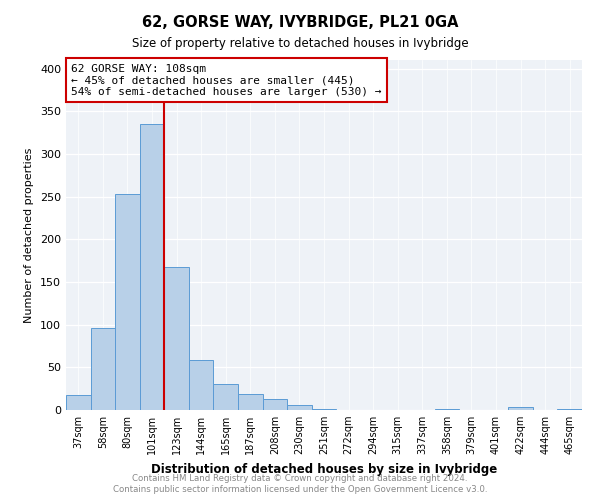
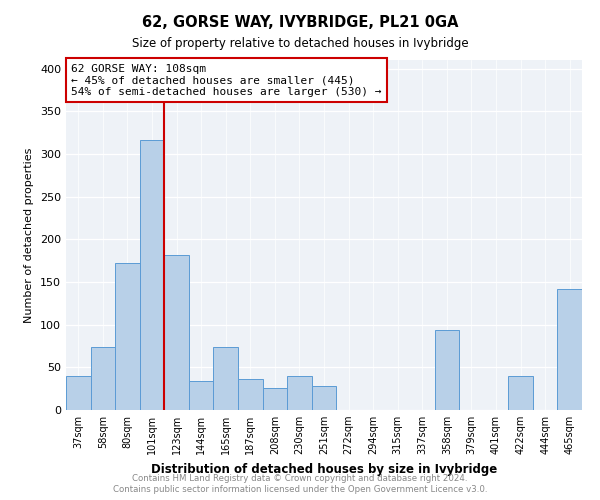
37sqm: 17 -> 40
58sqm: 96 -> 74
80sqm: 253 -> 172
101sqm: 335 -> 316
123sqm: 168 -> 182
144sqm: 58 -> 34
165sqm: 30 -> 74
187sqm: 19 -> 36
208sqm: 13 -> 26
230sqm: 6 -> 40
251sqm: 1 -> 28
358sqm: 1 -> 94
422sqm: 4 -> 40
465sqm: 1 -> 142
